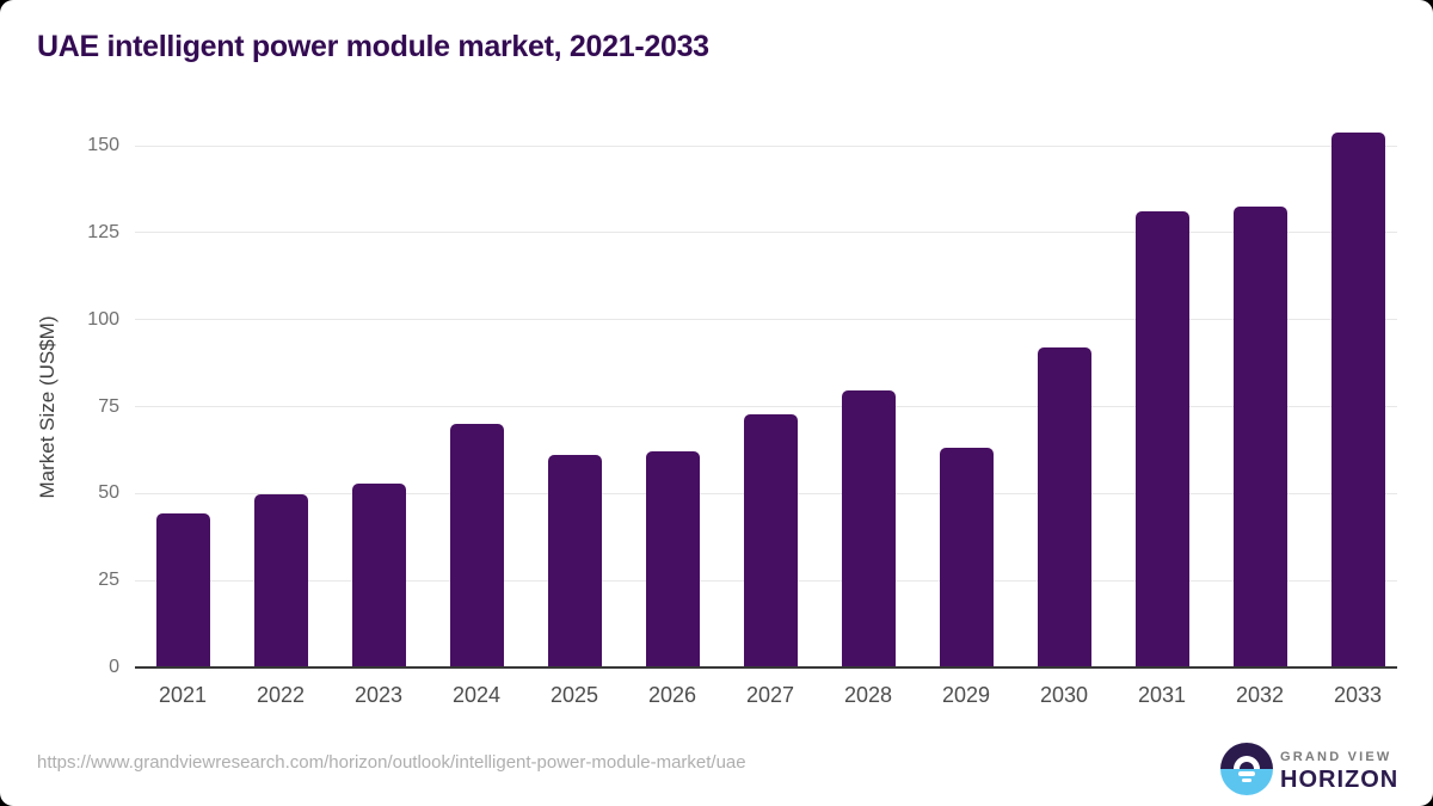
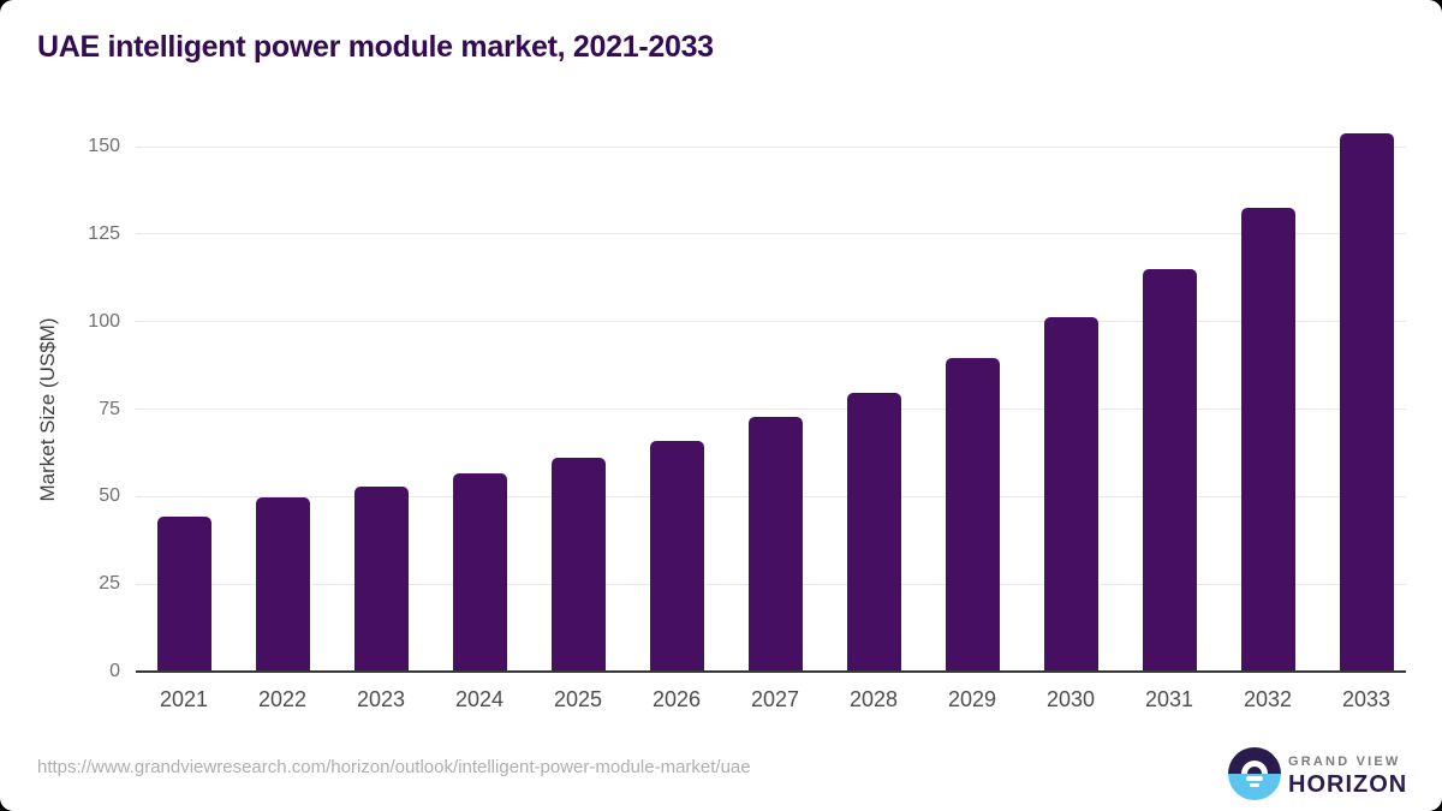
2024: 70 -> 57
2026: 62 -> 66
2029: 63 -> 90
2030: 92 -> 101
2031: 131 -> 115
